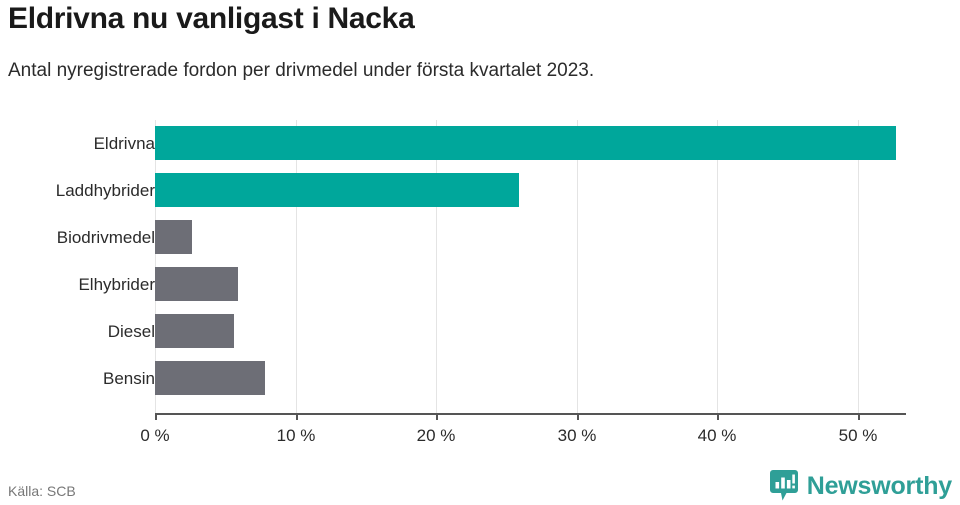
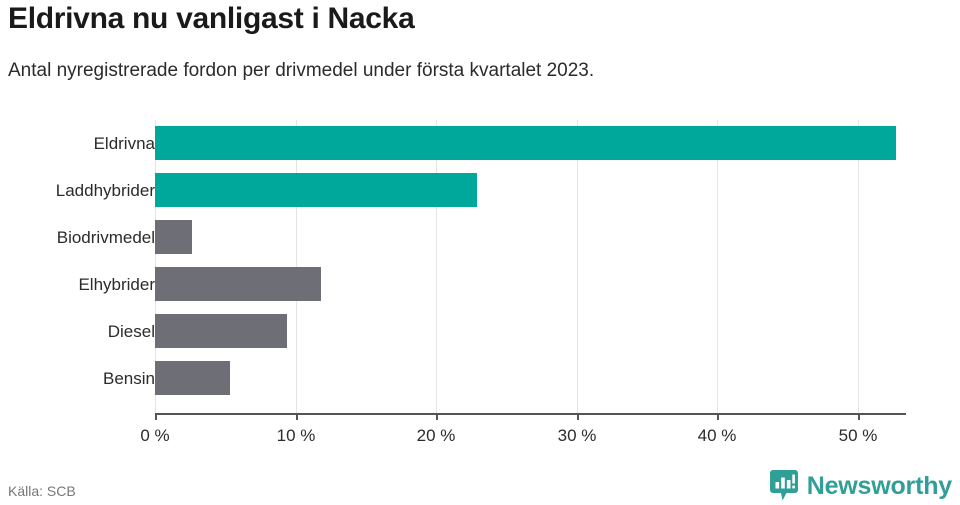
Laddhybrider: 25.9% -> 22.9%
Elhybrider: 5.9% -> 11.8%
Diesel: 5.6% -> 9.4%
Bensin: 7.8% -> 5.3%
